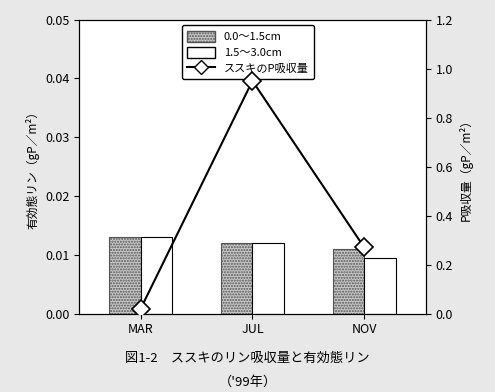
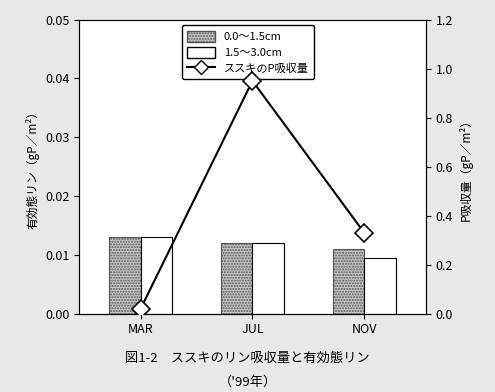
ススキのP吸収量/NOV: 0.27 -> 0.33
